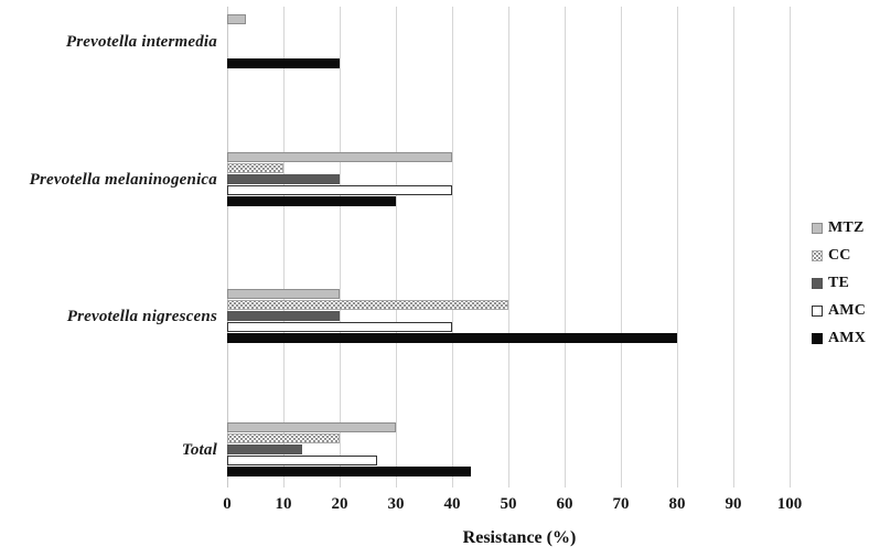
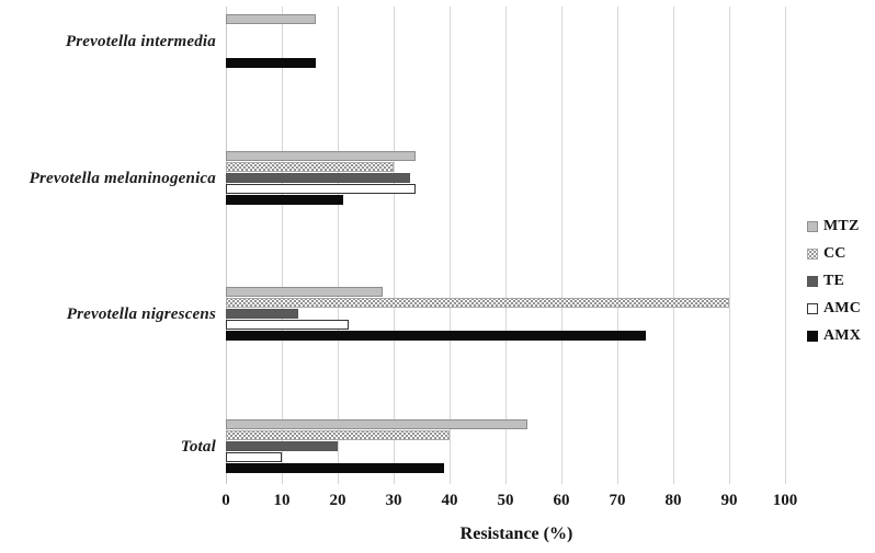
MTZ/Prevotella intermedia: 3 -> 16
AMX/Prevotella intermedia: 20 -> 16
MTZ/Prevotella melaninogenica: 40 -> 34
CC/Prevotella melaninogenica: 10 -> 30
TE/Prevotella melaninogenica: 20 -> 33
AMC/Prevotella melaninogenica: 40 -> 34
AMX/Prevotella melaninogenica: 30 -> 21
MTZ/Prevotella nigrescens: 20 -> 28
CC/Prevotella nigrescens: 50 -> 90
TE/Prevotella nigrescens: 20 -> 13
AMC/Prevotella nigrescens: 40 -> 22
AMX/Prevotella nigrescens: 80 -> 75
MTZ/Total: 30 -> 54
CC/Total: 20 -> 40
TE/Total: 13 -> 20
AMC/Total: 27 -> 10
AMX/Total: 43 -> 39
